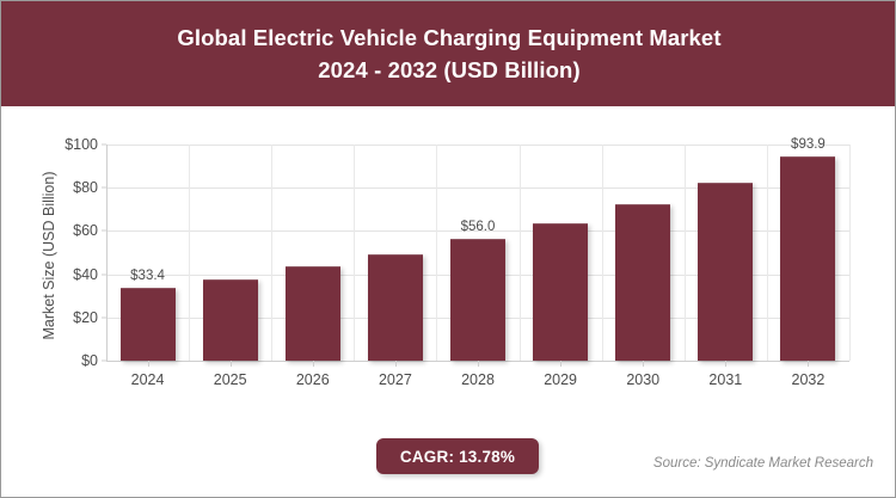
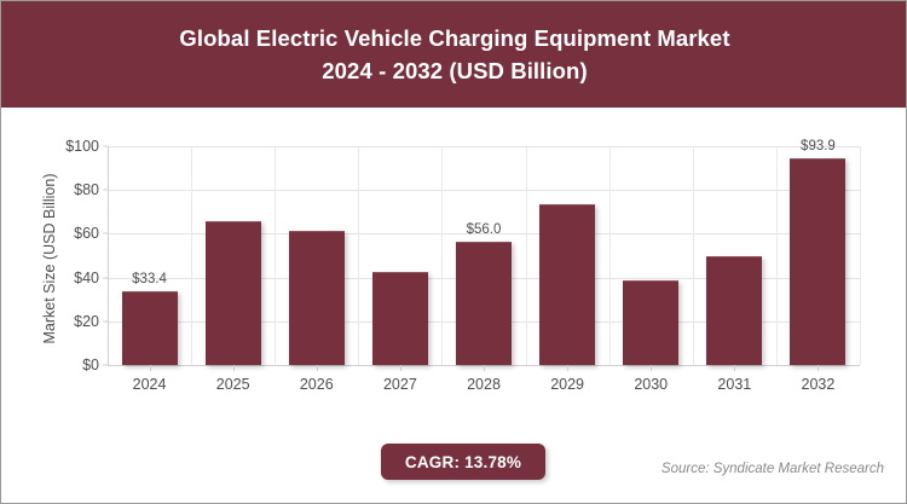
2025: $37 -> $65
2026: $43 -> $61
2027: $49 -> $42
2029: $63 -> $73
2030: $72 -> $38
2031: $82 -> $49
